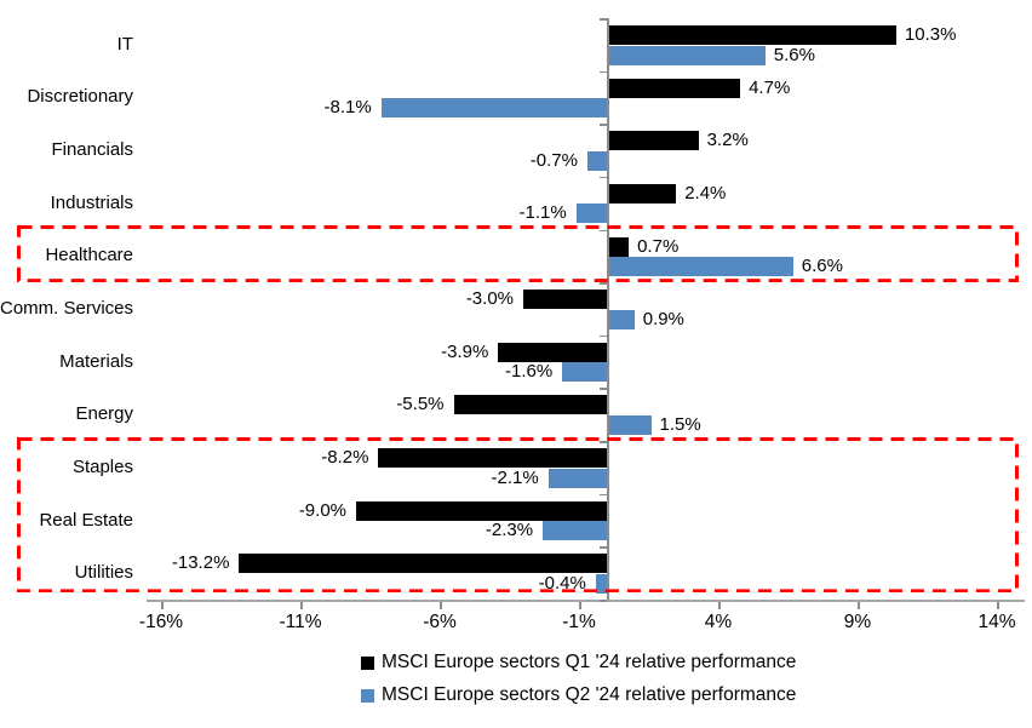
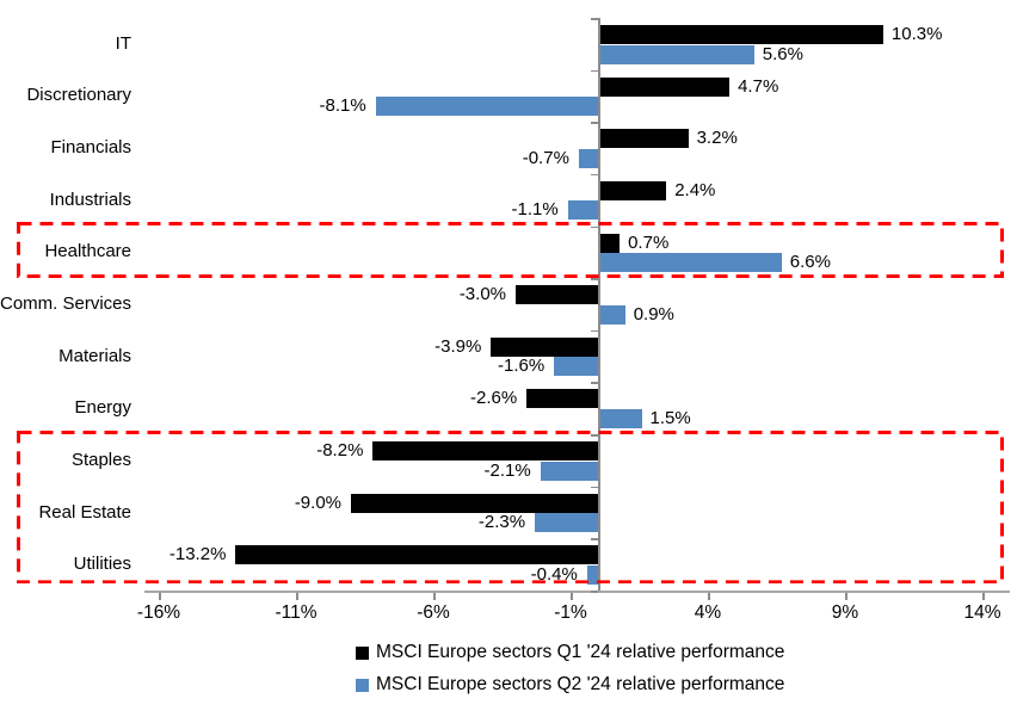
MSCI Europe sectors Q1 '24 relative performance/Energy: -5.5% -> -2.6%
